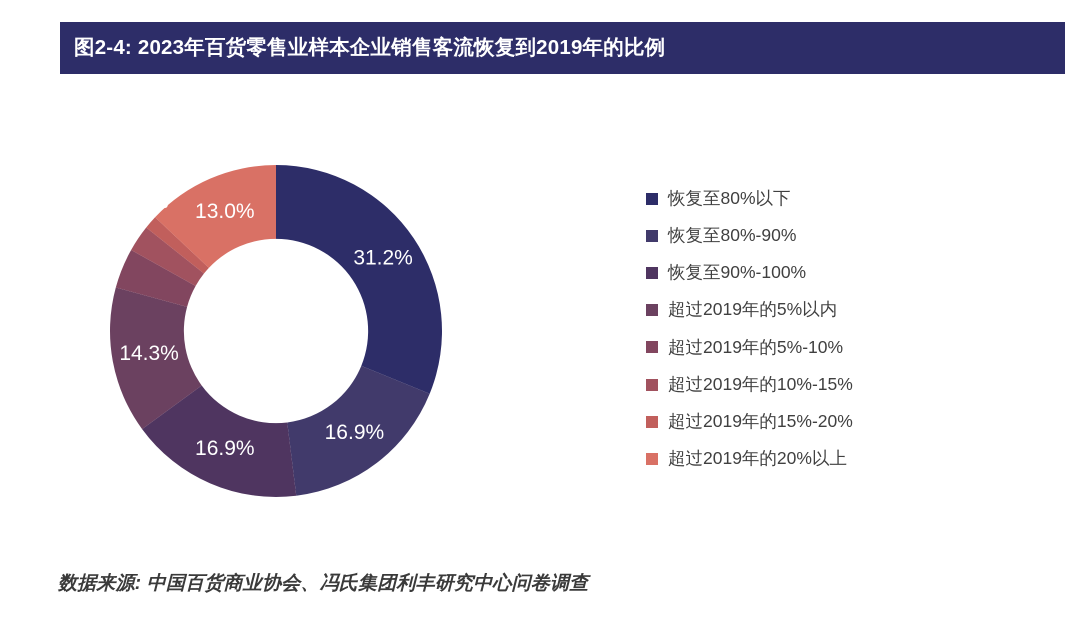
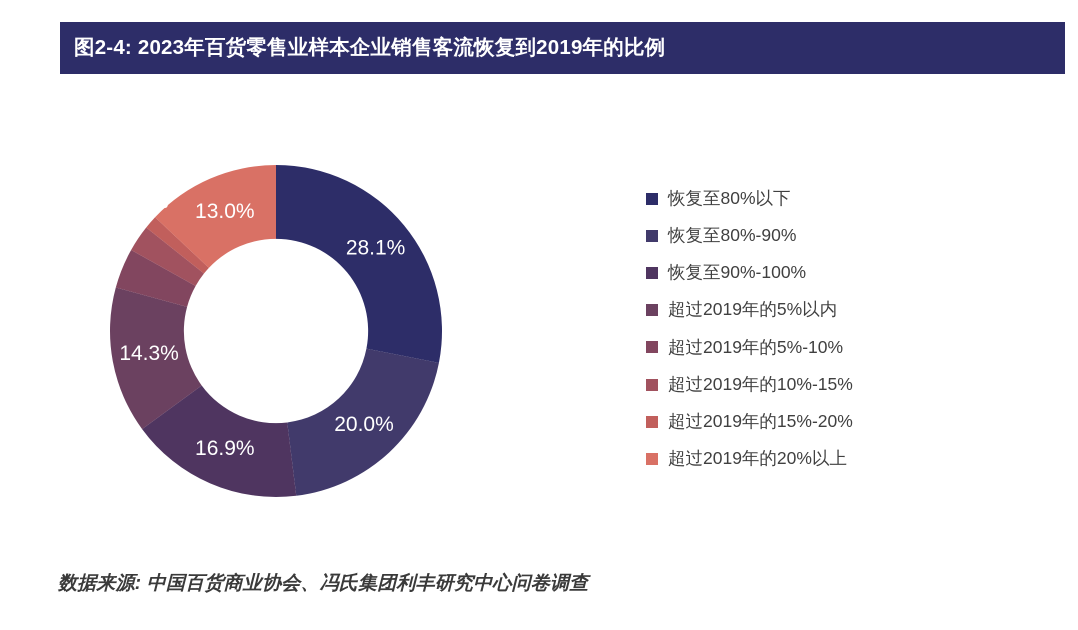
恢复至80%以下: 31.2% -> 28.1%
恢复至80%-90%: 16.9% -> 20.0%
